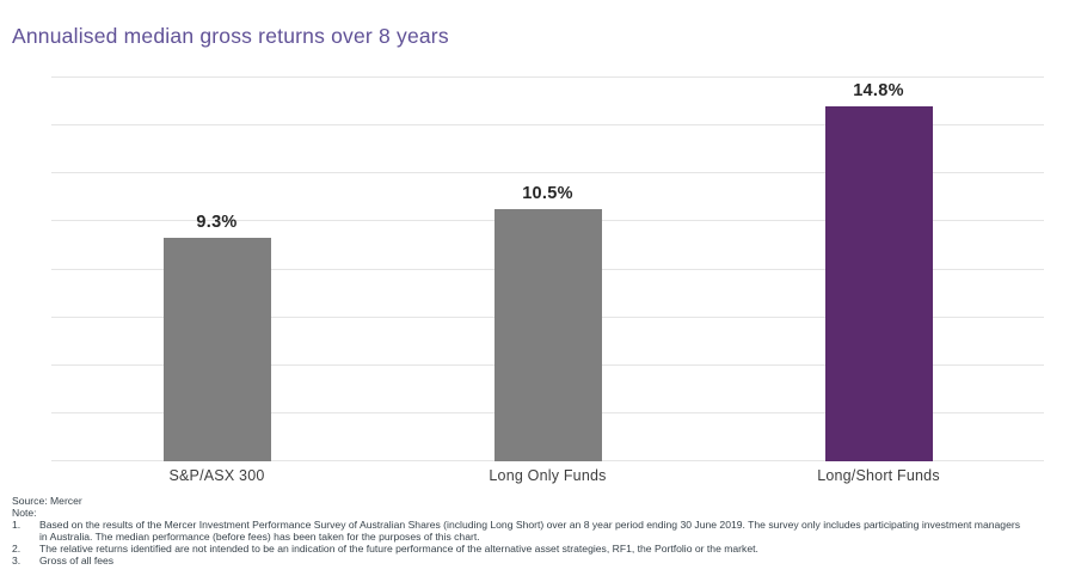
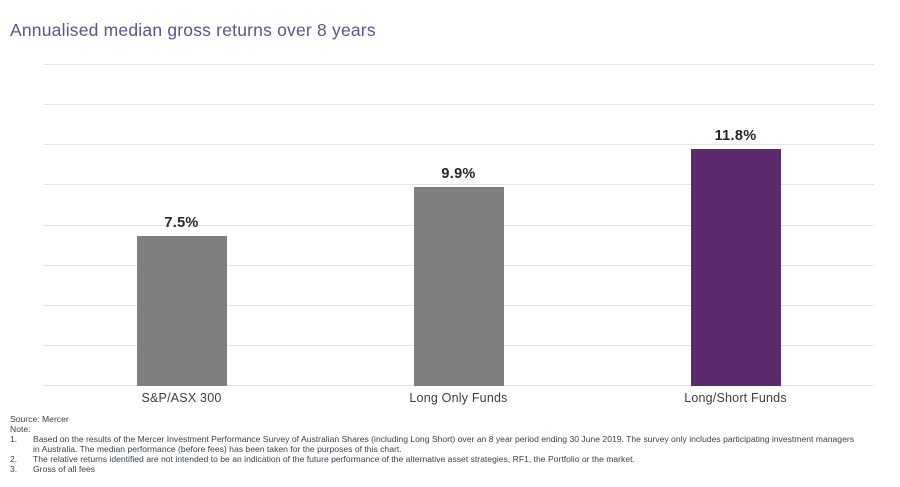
S&P/ASX 300: 9.3% -> 7.5%
Long Only Funds: 10.5% -> 9.9%
Long/Short Funds: 14.8% -> 11.8%
